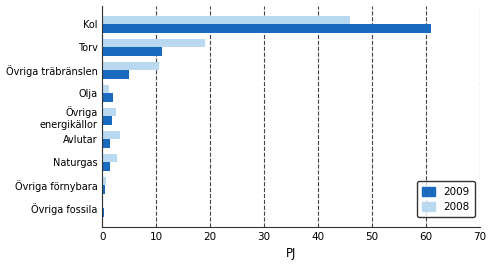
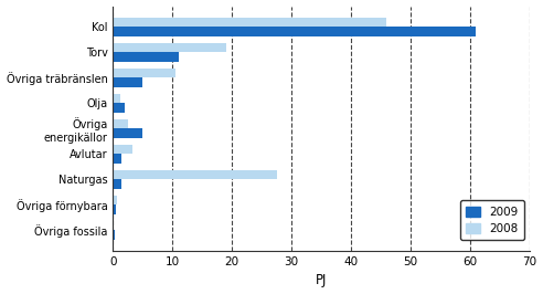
2009/Övriga energikällor: 1.8 -> 5.0
2008/Naturgas: 2.8 -> 27.6
